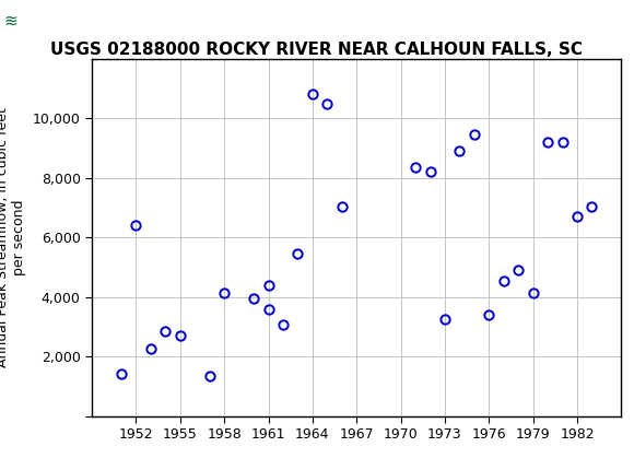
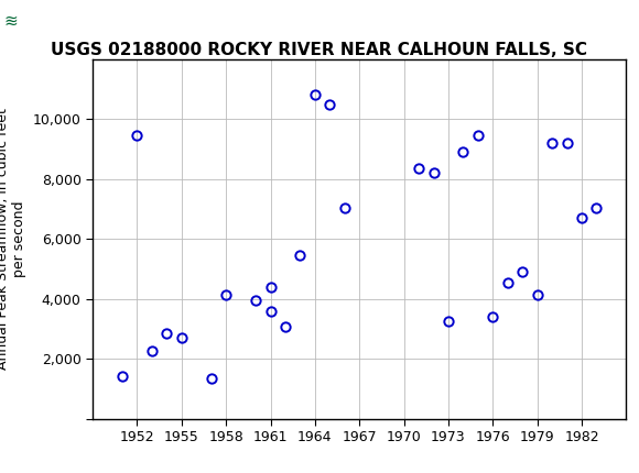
1952: 6,400 -> 9,450
